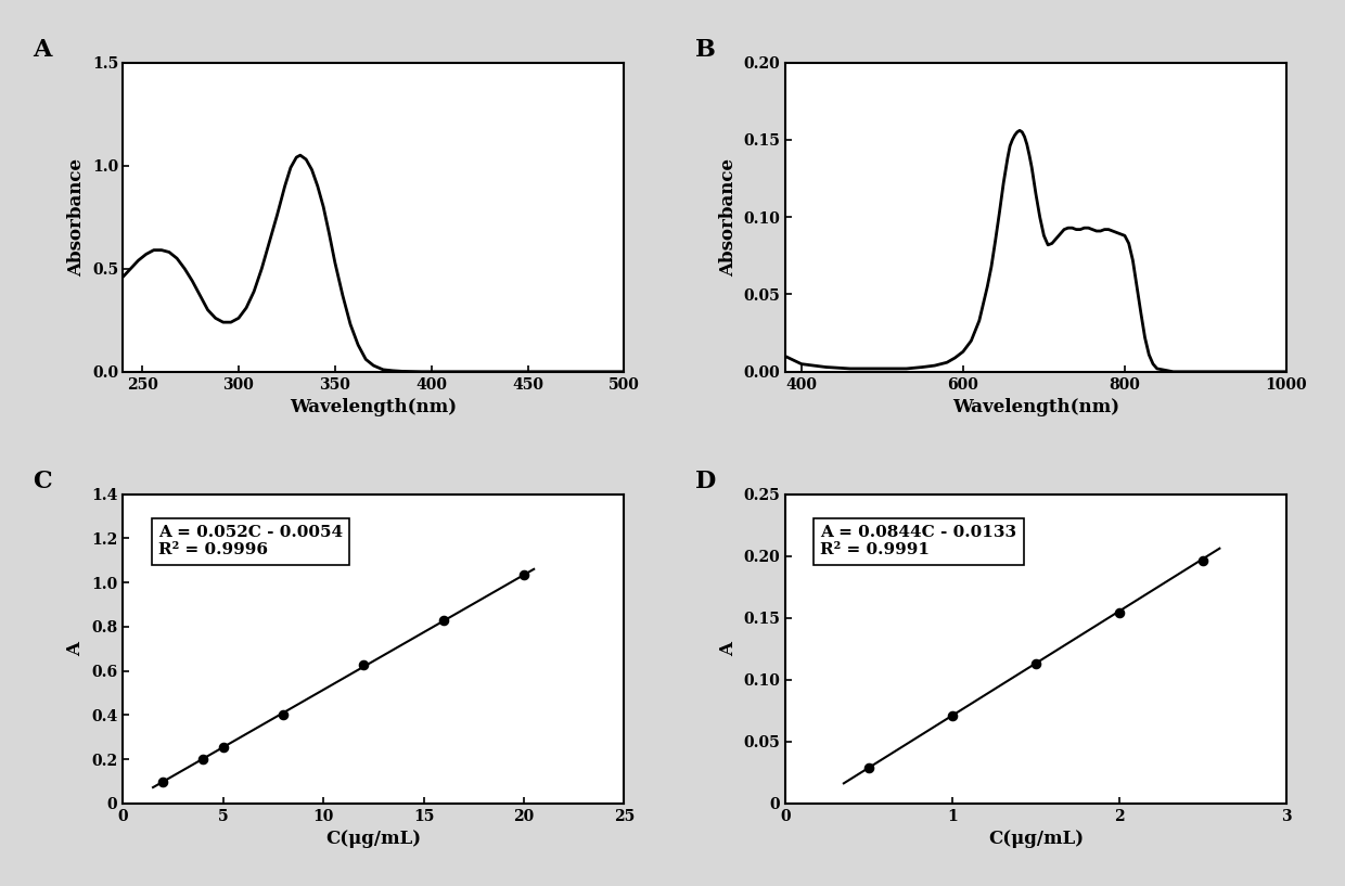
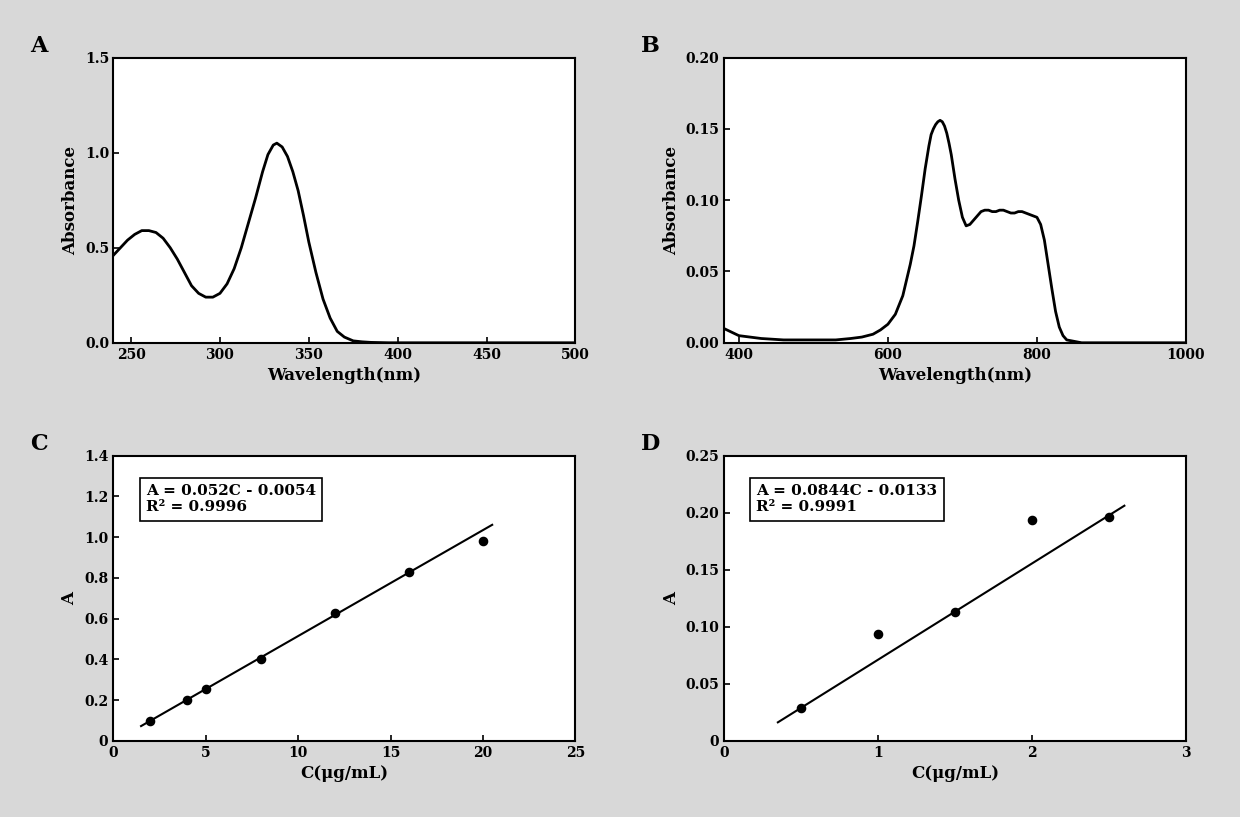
20: 1.034 -> 0.980
1: 0.071 -> 0.094
2: 0.154 -> 0.194
